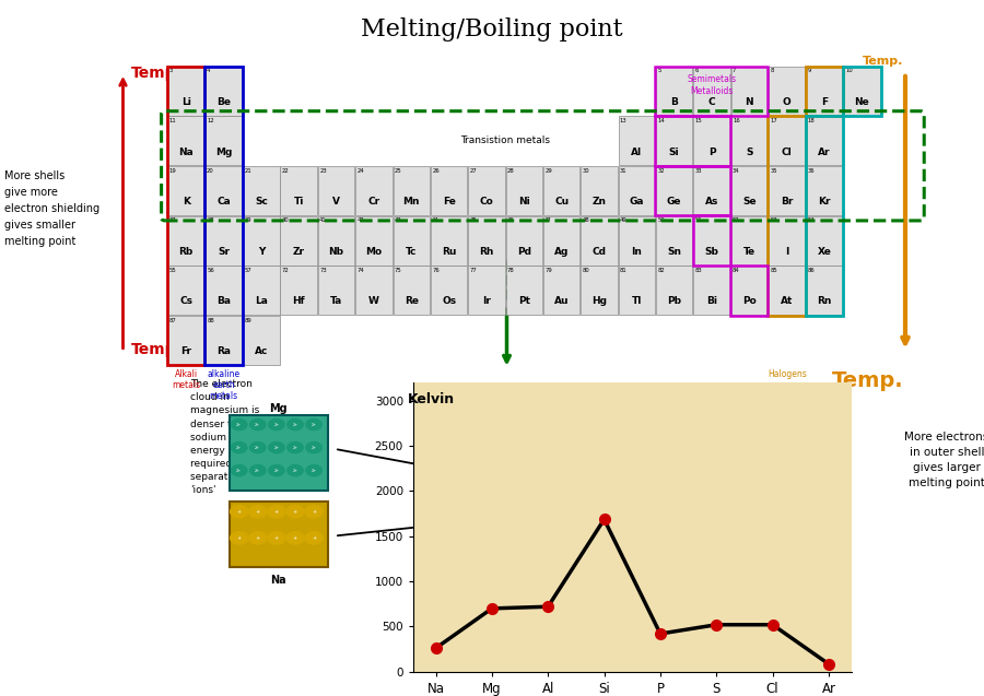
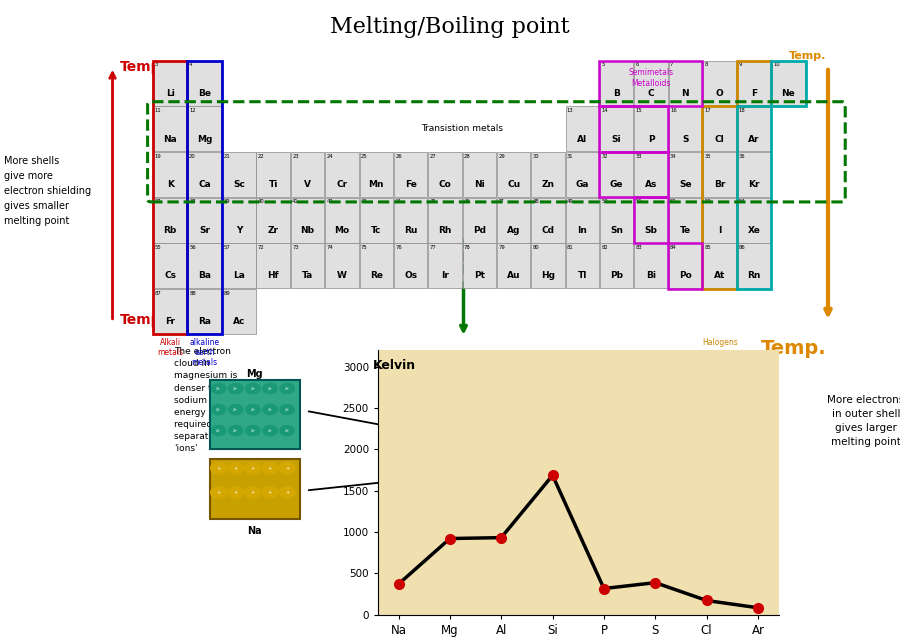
Na: 260 -> 370
Mg: 700 -> 920
Al: 720 -> 930
P: 420 -> 320
S: 520 -> 390
Cl: 520 -> 170
